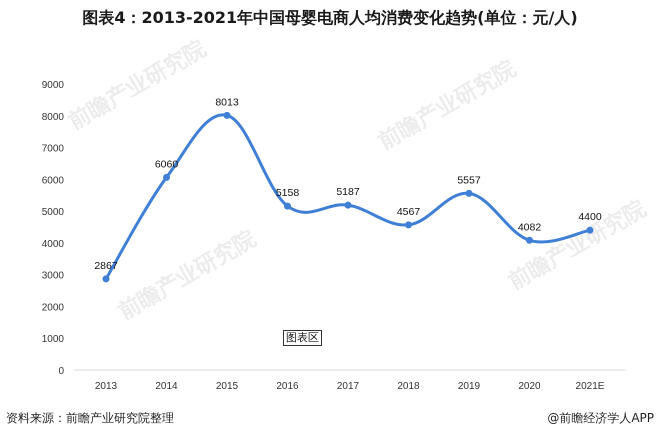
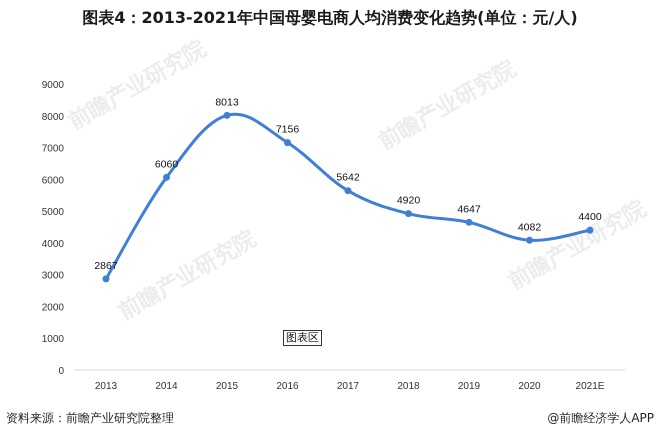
2016: 5158 -> 7156
2017: 5187 -> 5642
2018: 4567 -> 4920
2019: 5557 -> 4647
